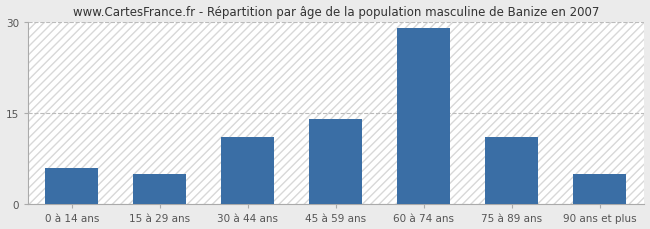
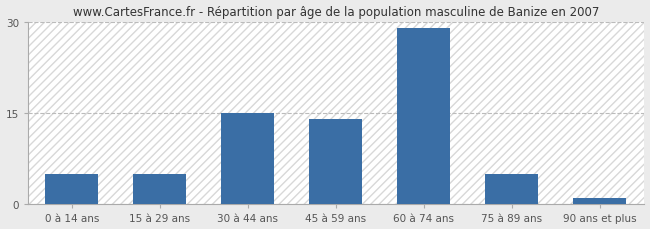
0 à 14 ans: 6 -> 5
30 à 44 ans: 11 -> 15
75 à 89 ans: 11 -> 5
90 ans et plus: 5 -> 1
